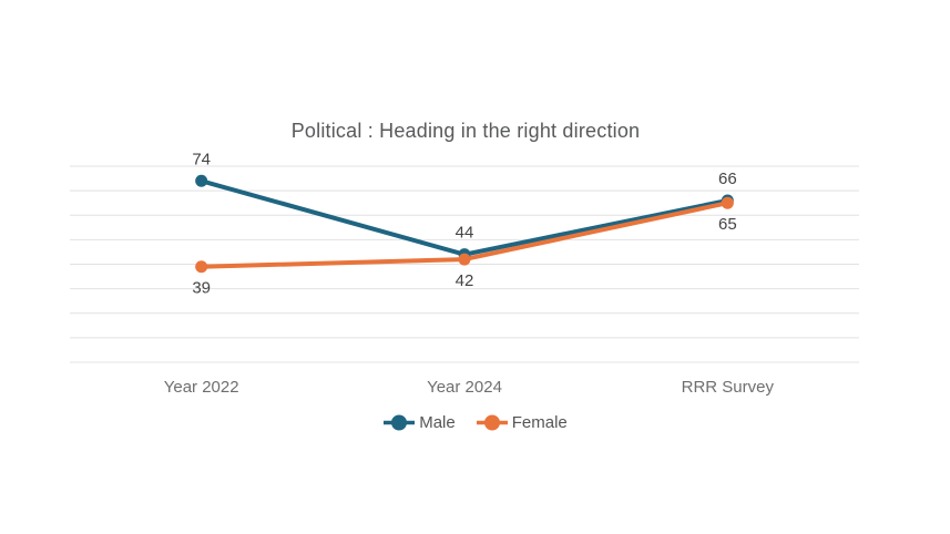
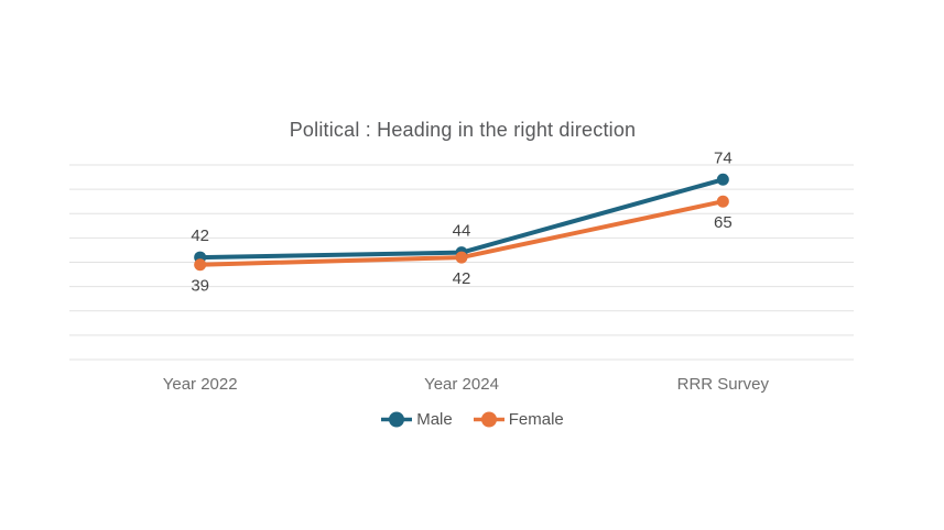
Male/Year 2022: 74 -> 42
Male/RRR Survey: 66 -> 74
